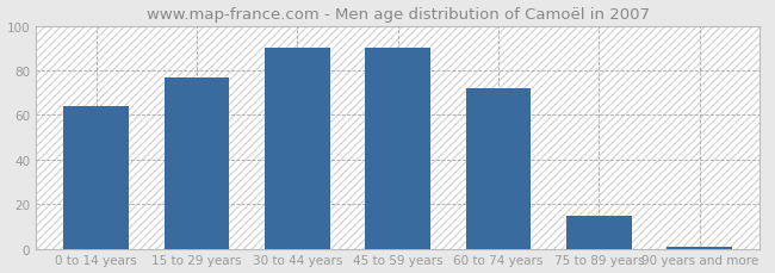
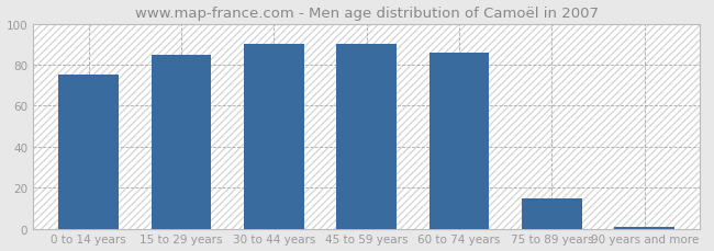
0 to 14 years: 64 -> 75
15 to 29 years: 77 -> 85
60 to 74 years: 72 -> 86
